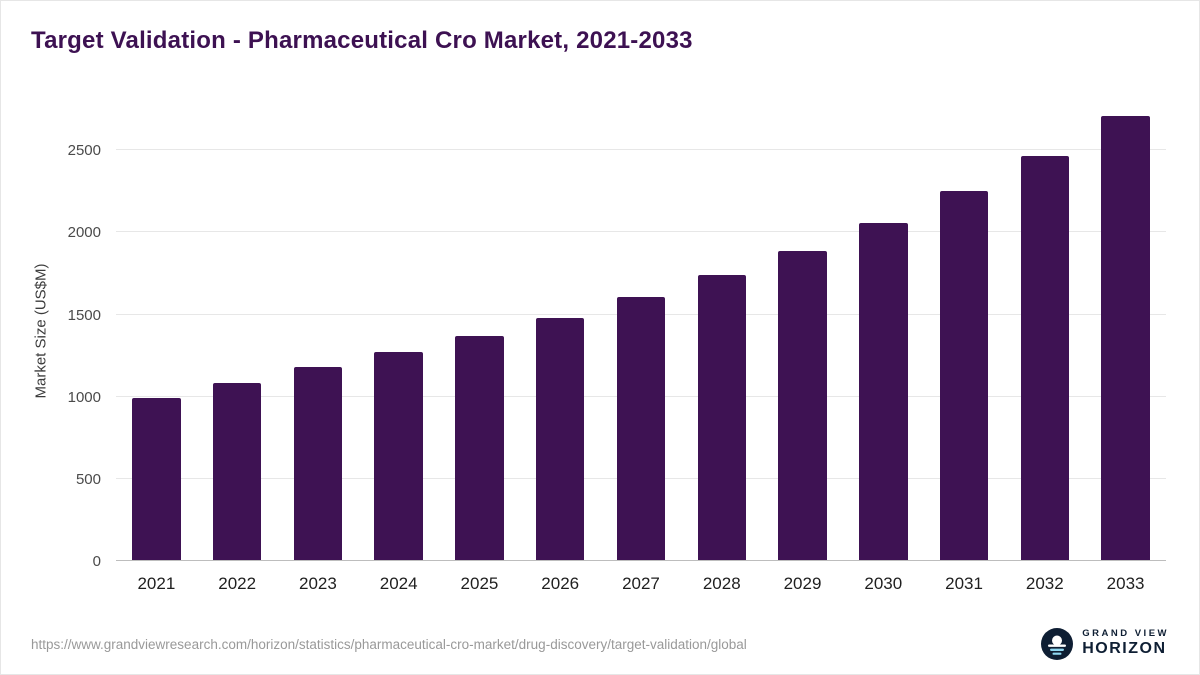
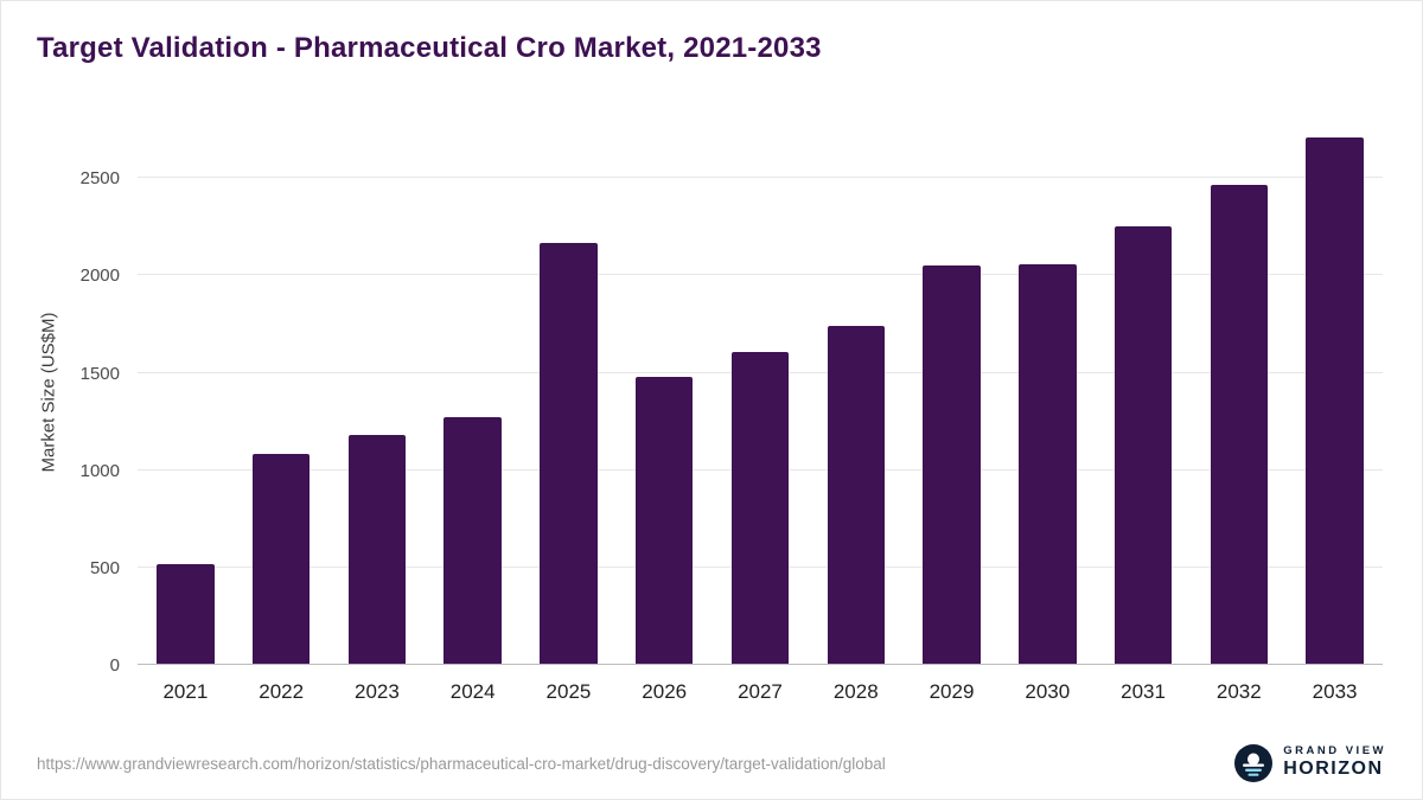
2021: 990 -> 520
2025: 1370 -> 2170
2029: 1890 -> 2050
